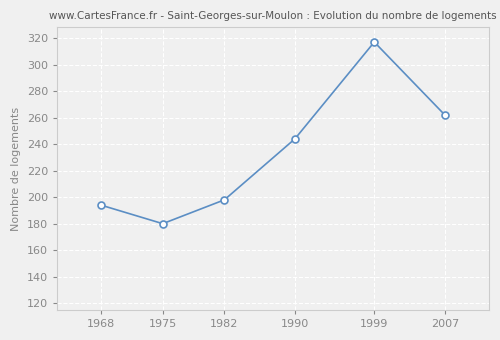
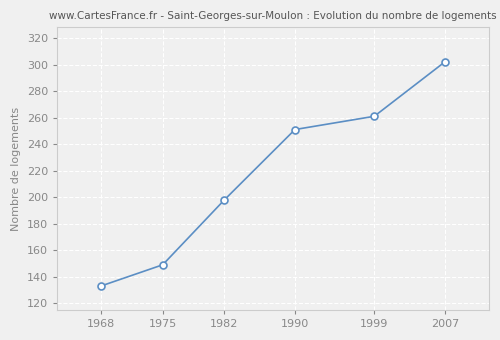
1968: 194 -> 133
1975: 180 -> 149
1990: 244 -> 251
1999: 317 -> 261
2007: 262 -> 302
